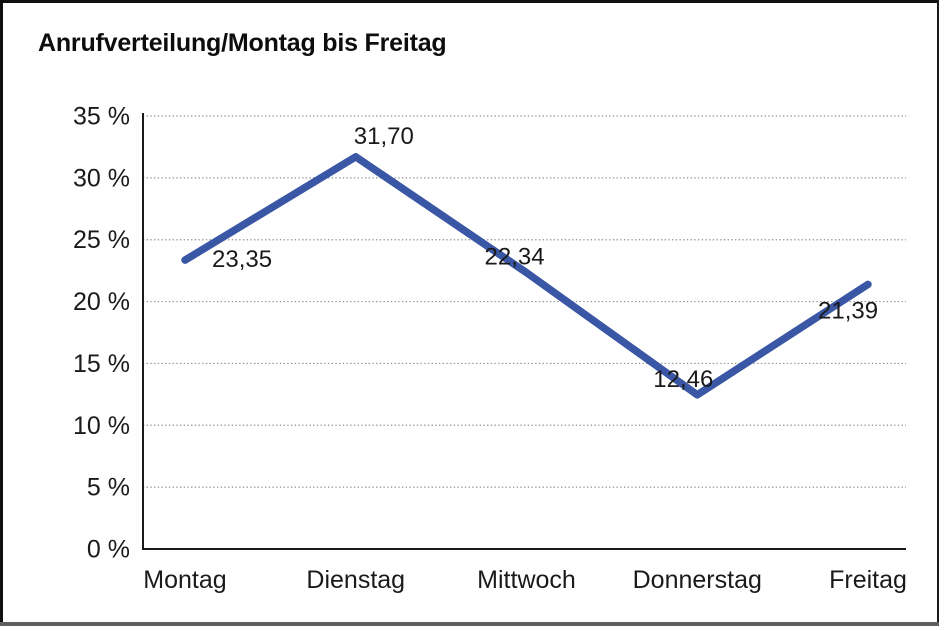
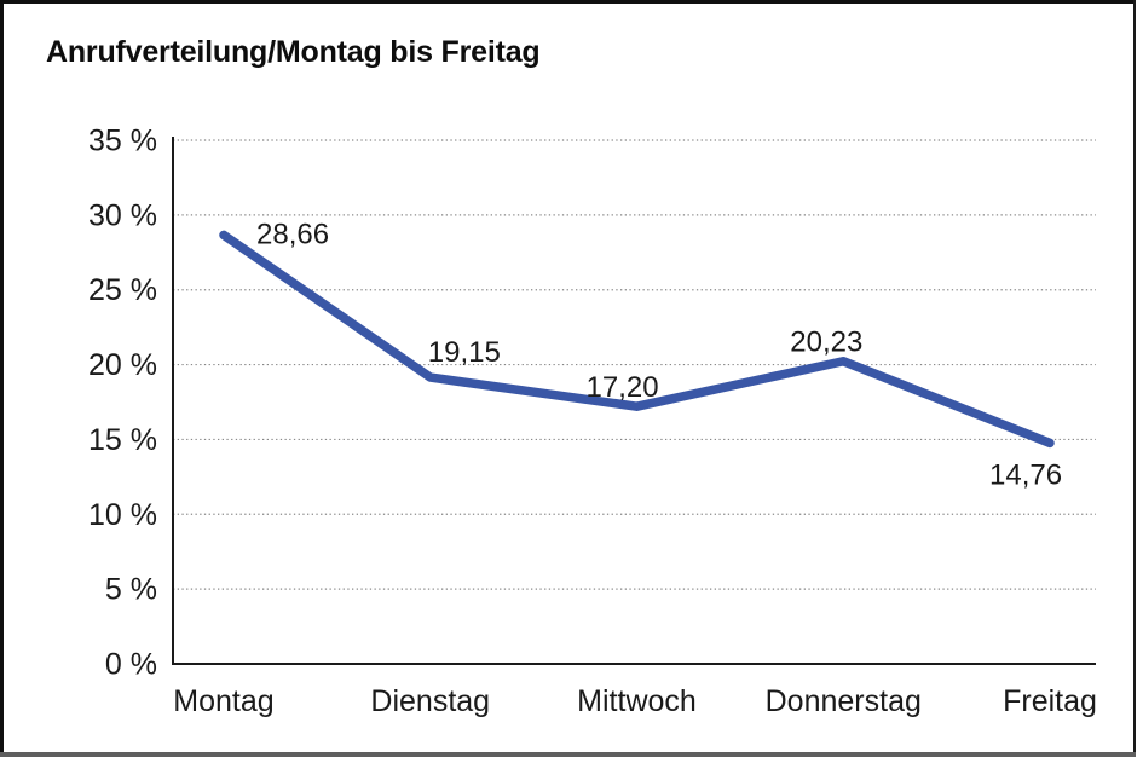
Montag: 23,35 -> 28,66
Dienstag: 31,70 -> 19,15
Mittwoch: 22,34 -> 17,20
Donnerstag: 12,46 -> 20,23
Freitag: 21,39 -> 14,76
